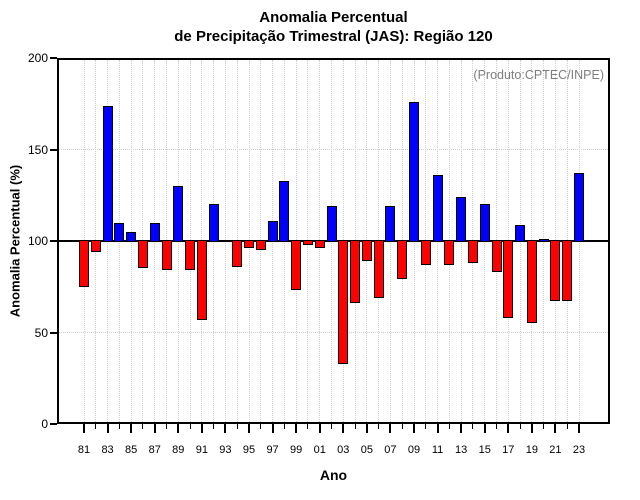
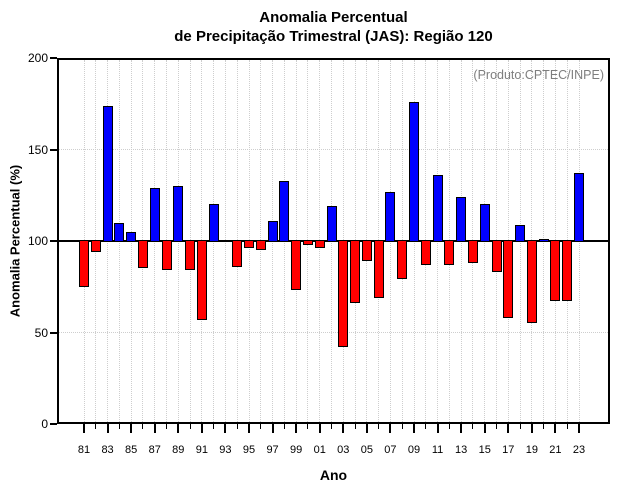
87: 110 -> 129
03: 33 -> 42
07: 119 -> 127
